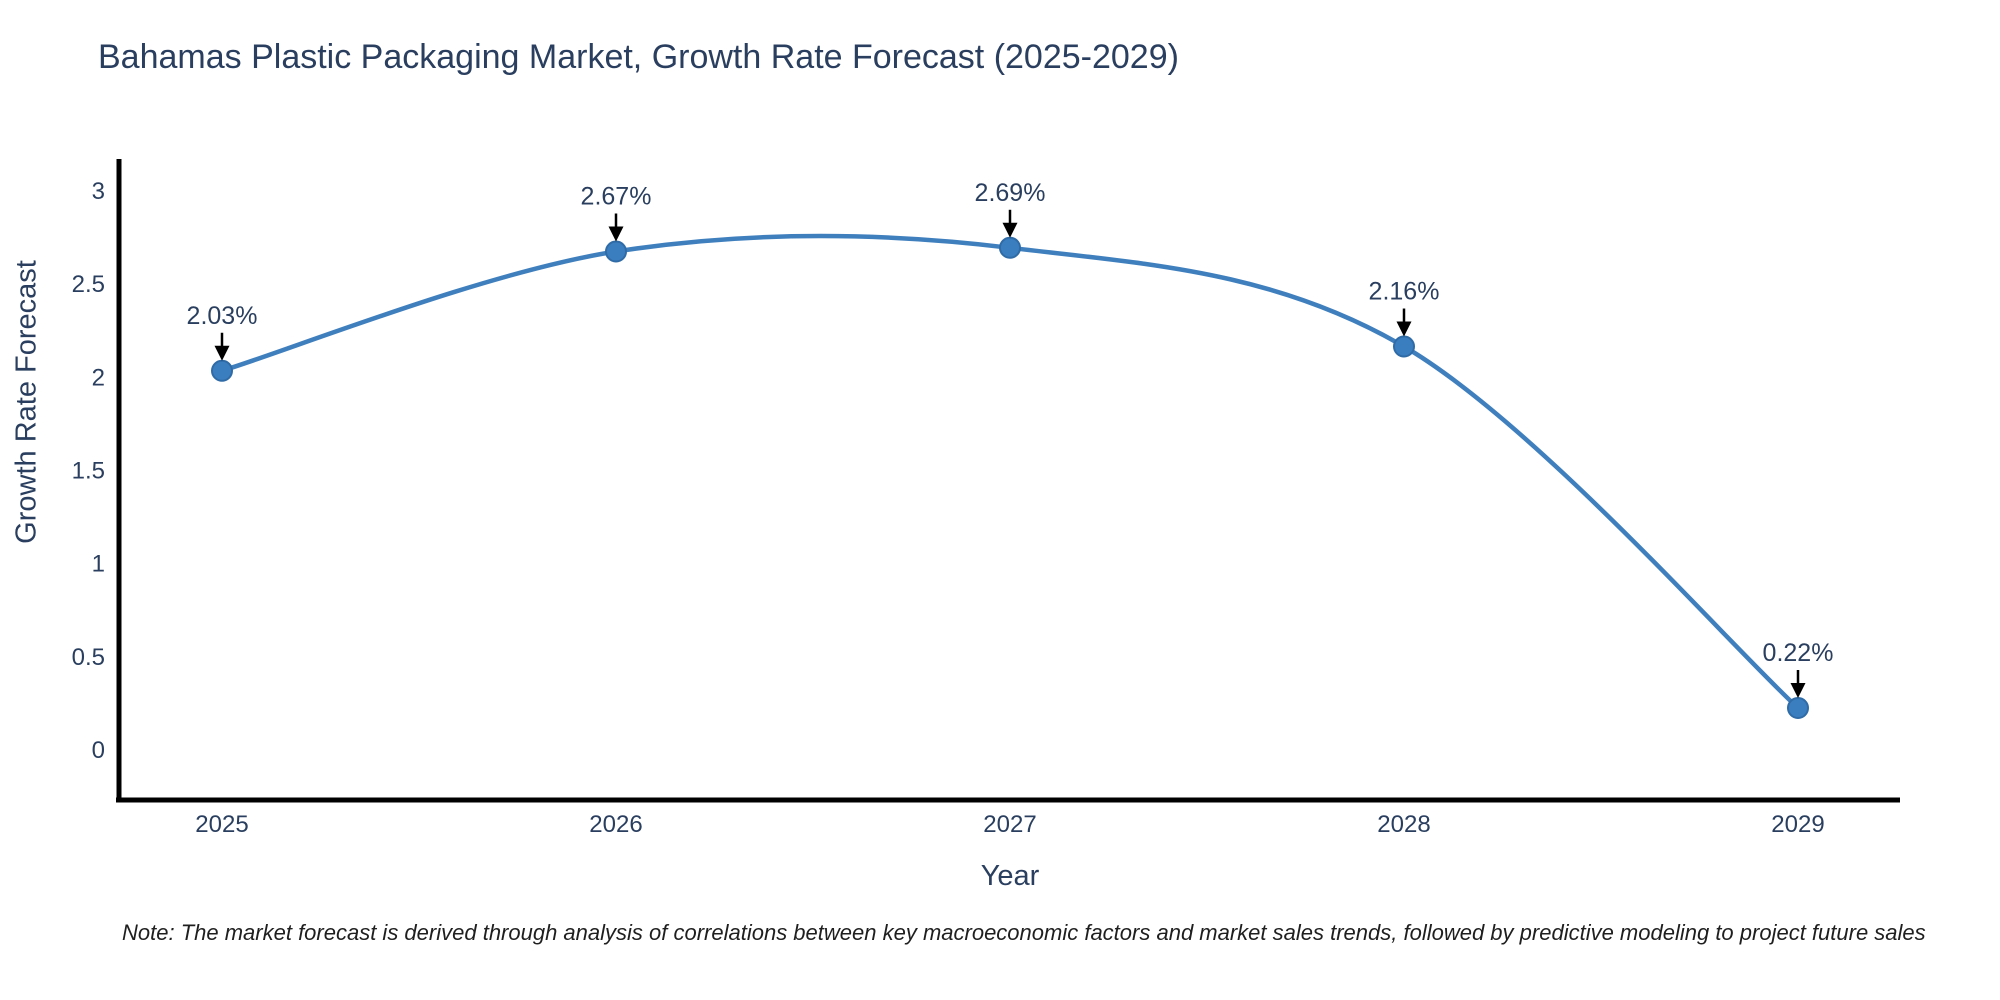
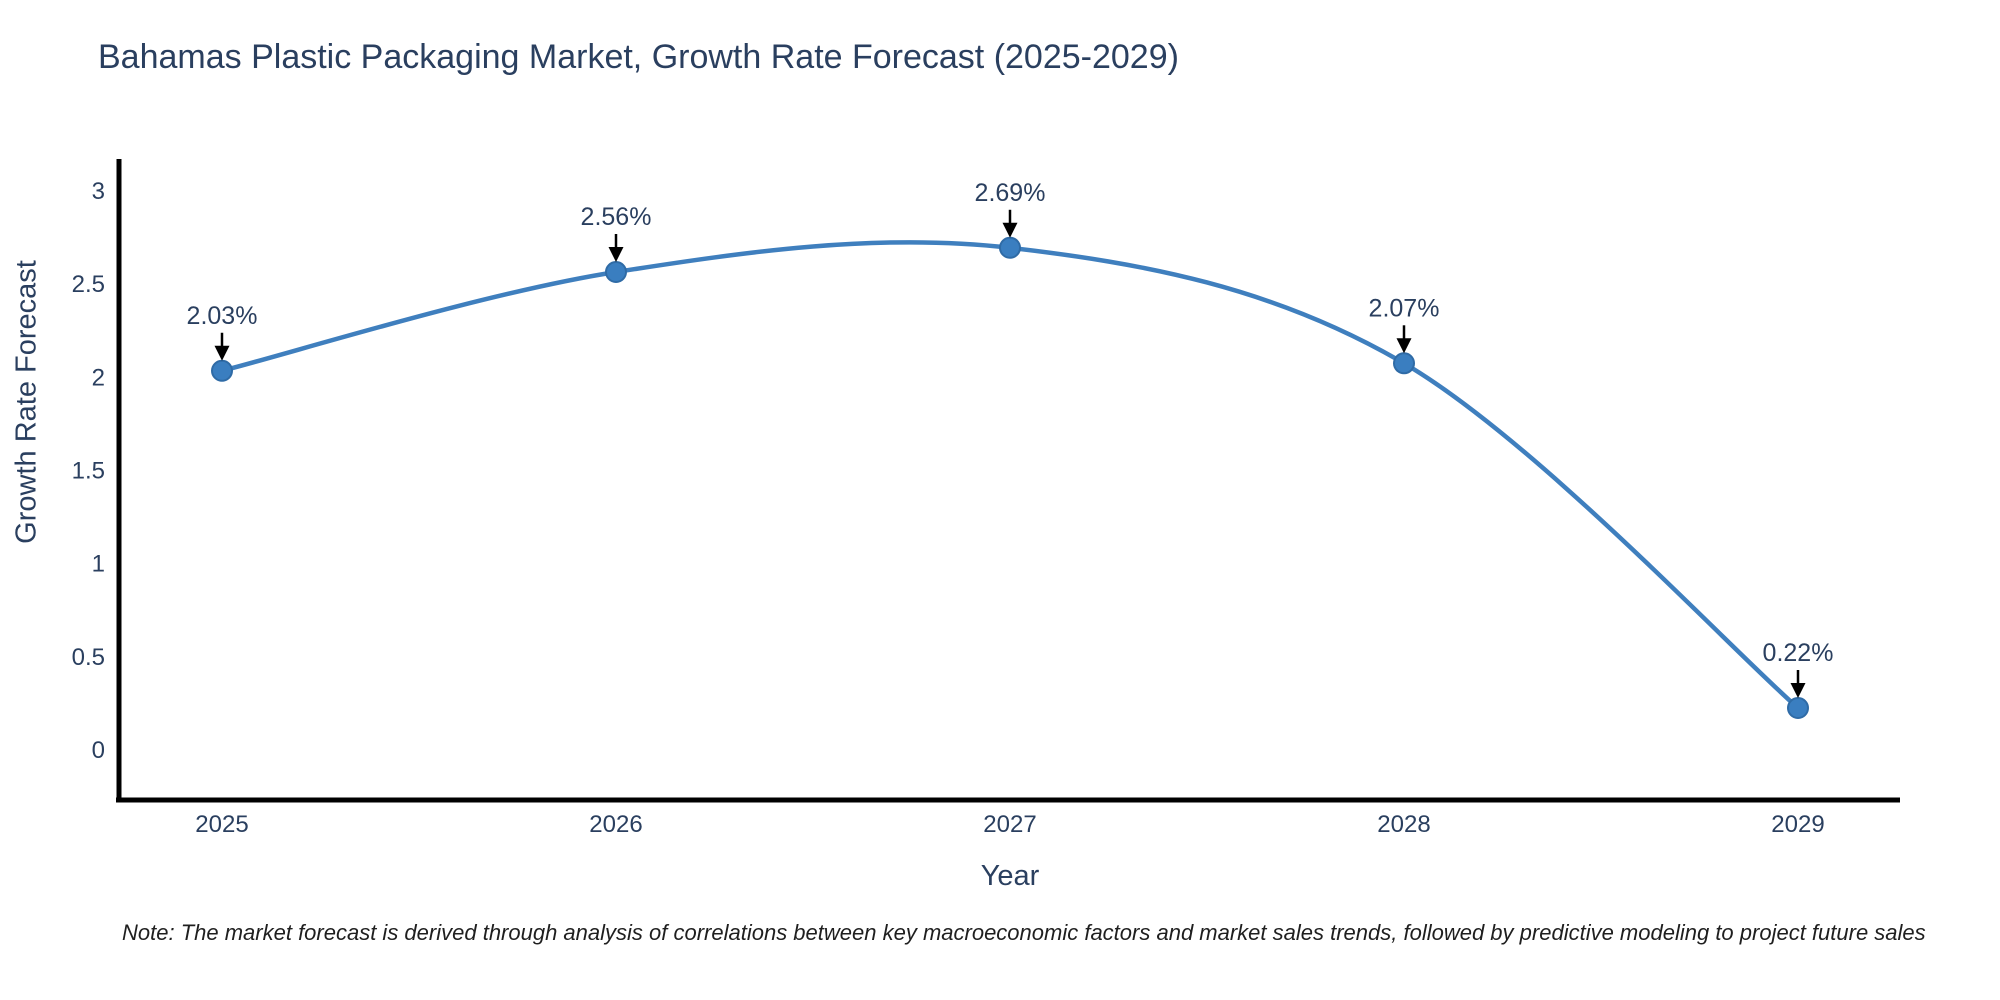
2026: 2.67% -> 2.56%
2028: 2.16% -> 2.07%
